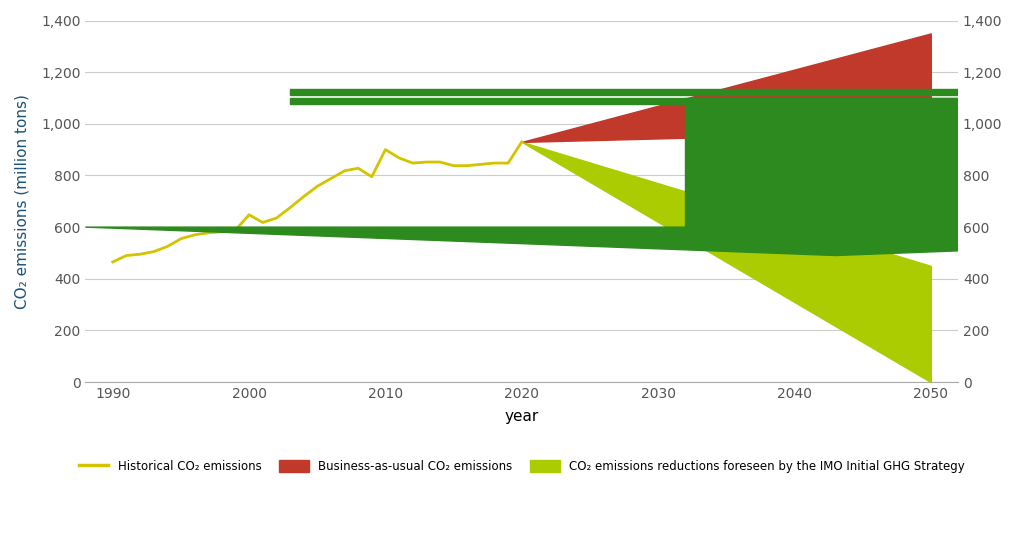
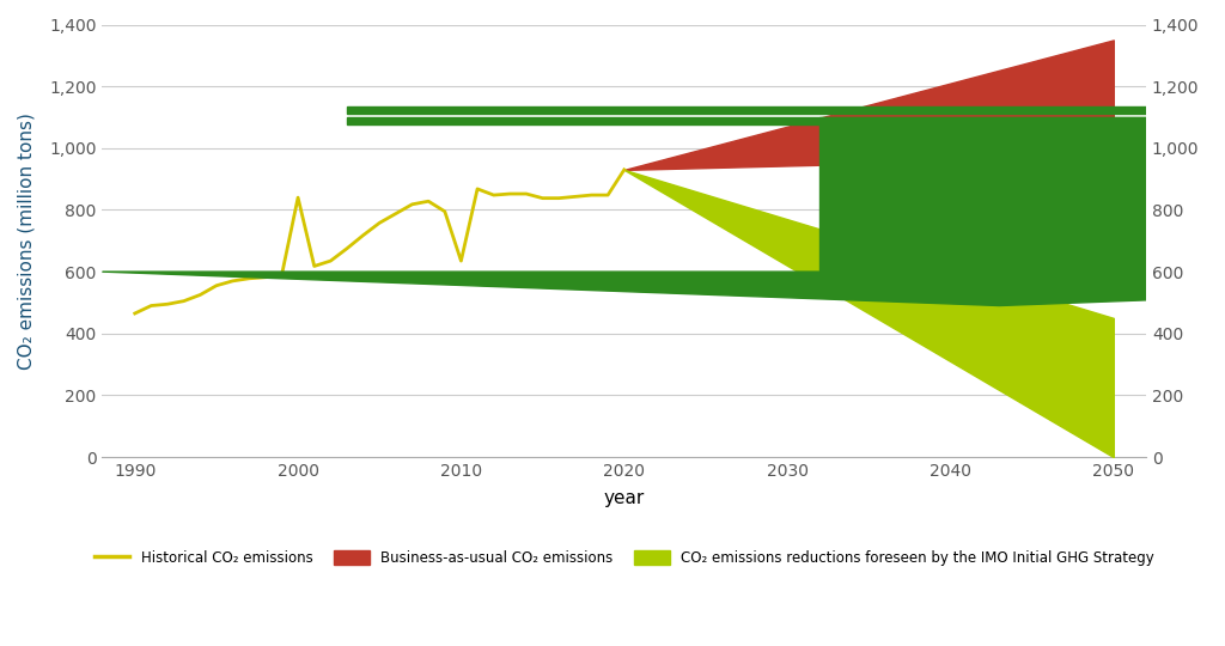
2000: 648 -> 840
2010: 900 -> 635
